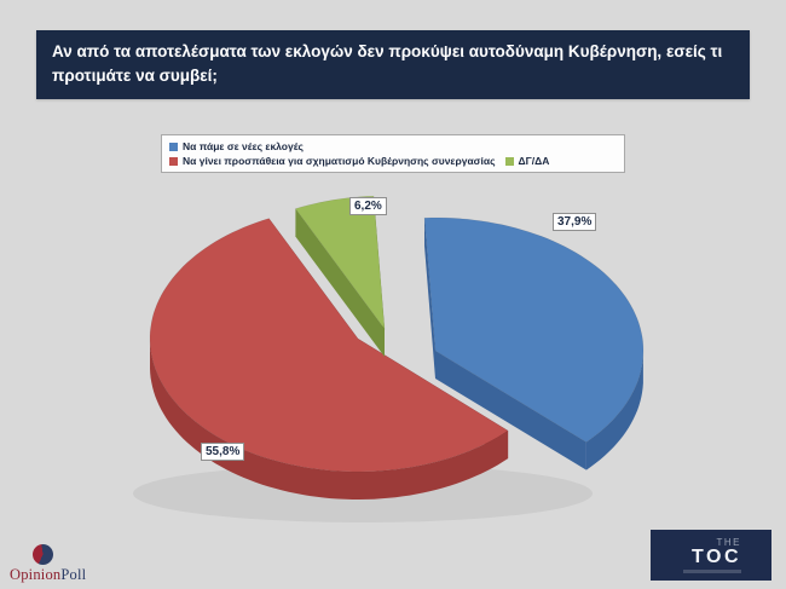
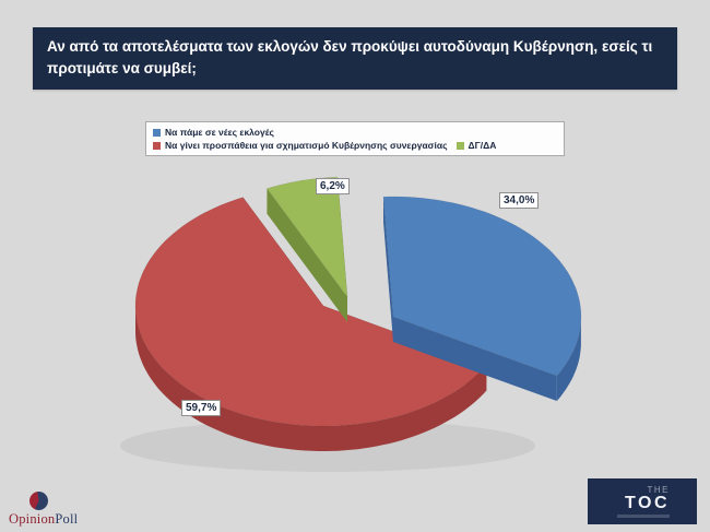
Να πάμε σε νέες εκλογές: 37,9% -> 34,0%
Να γίνει προσπάθεια για σχηματισμό Κυβέρνησης συνεργασίας: 55,8% -> 59,7%
